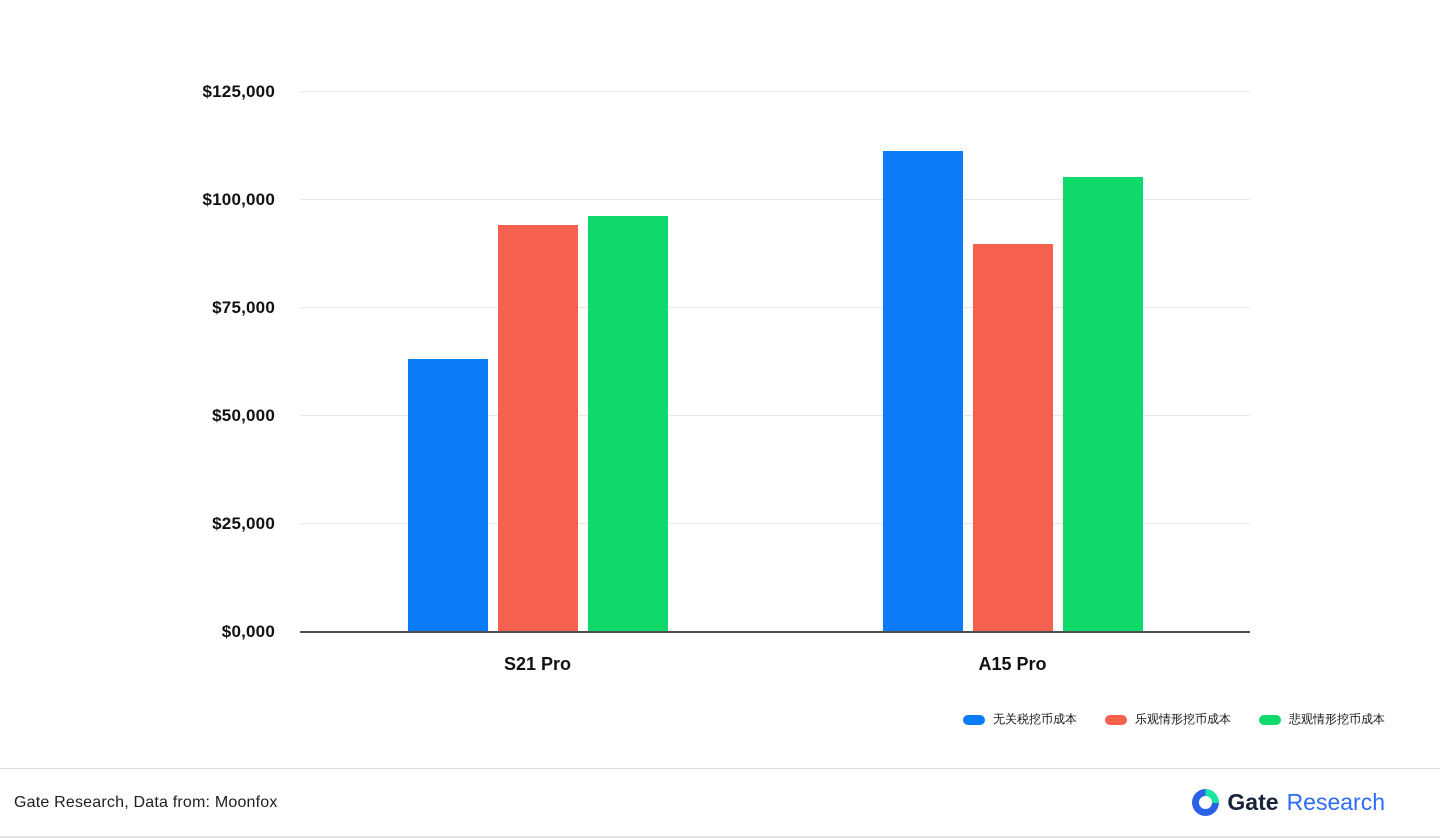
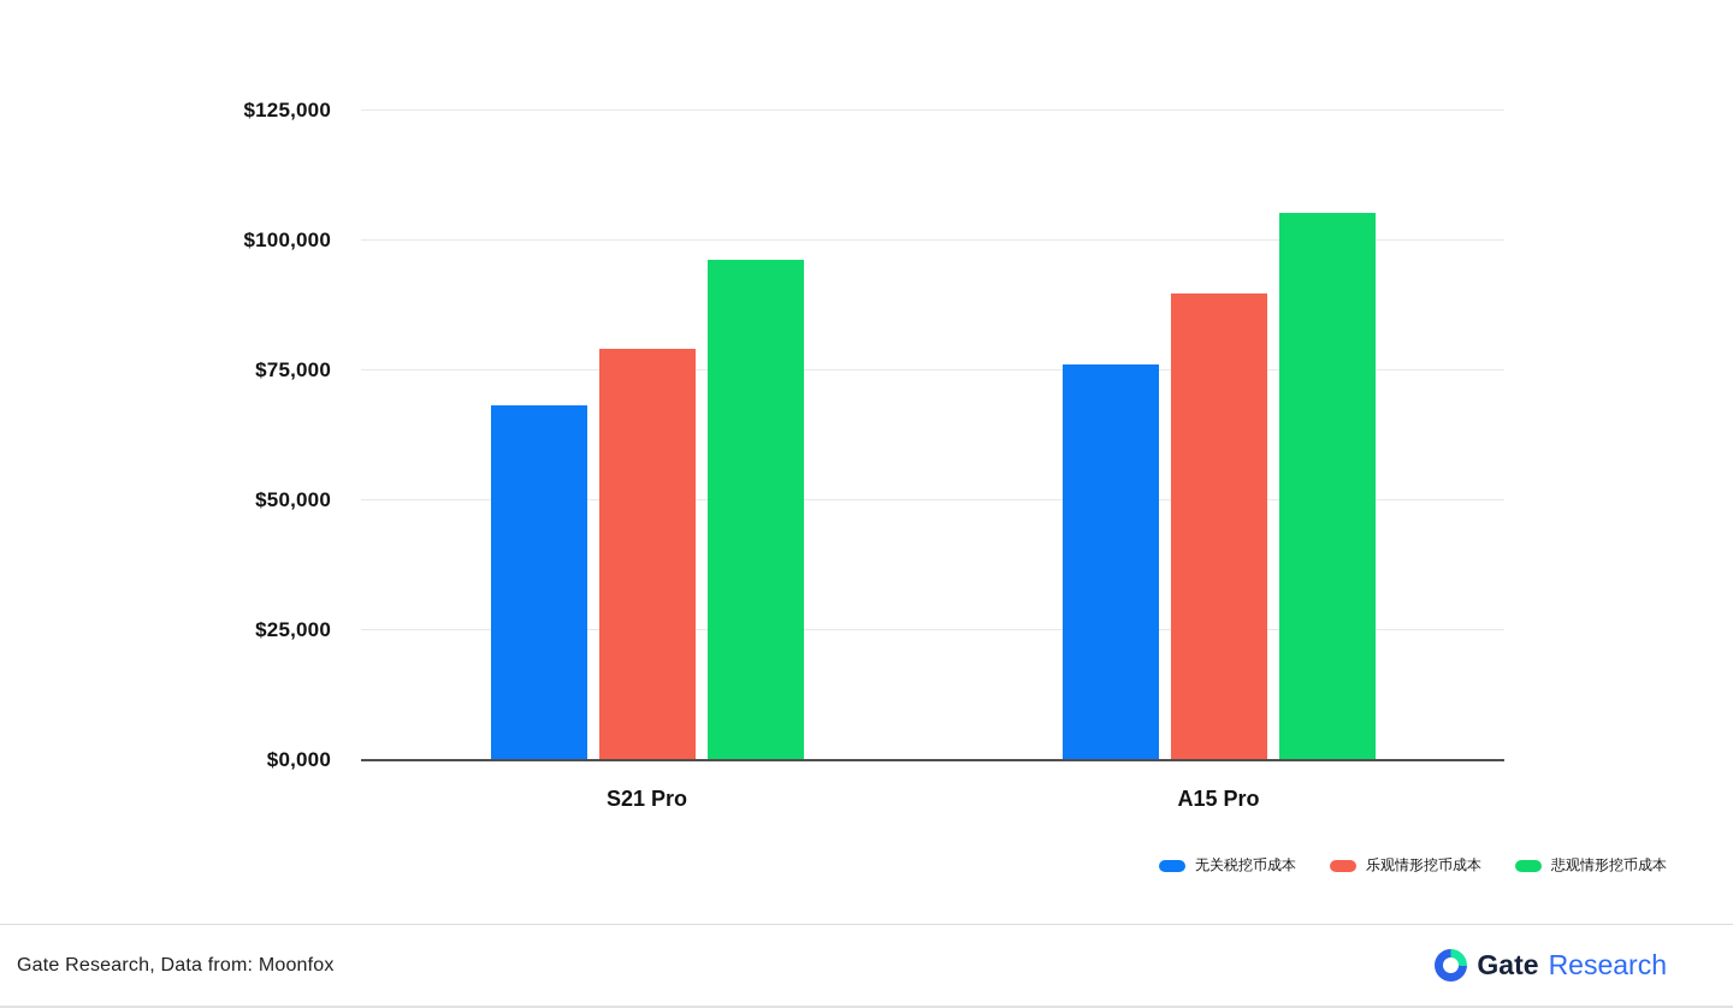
无关税挖币成本/S21 Pro: $63000 -> $68000
乐观情形挖币成本/S21 Pro: $94000 -> $79000
无关税挖币成本/A15 Pro: $111000 -> $76000
